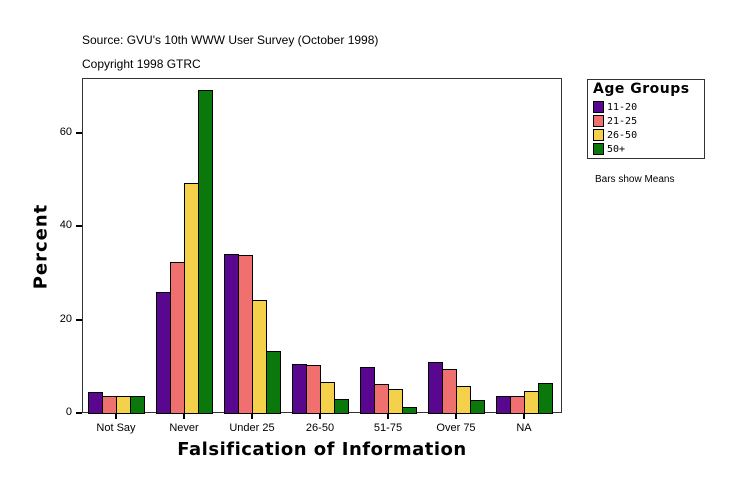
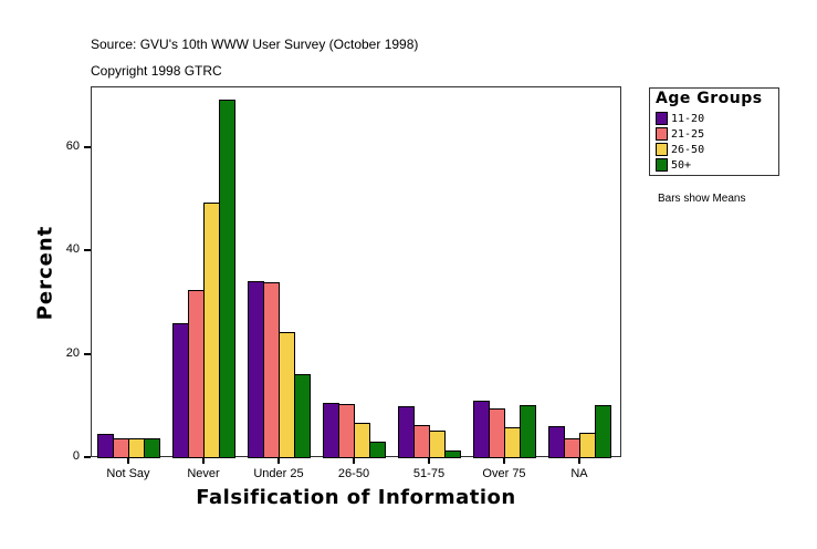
50+/Under 25: 13 -> 16
50+/Over 75: 3 -> 10
11-20/NA: 4 -> 6
50+/NA: 6 -> 10
